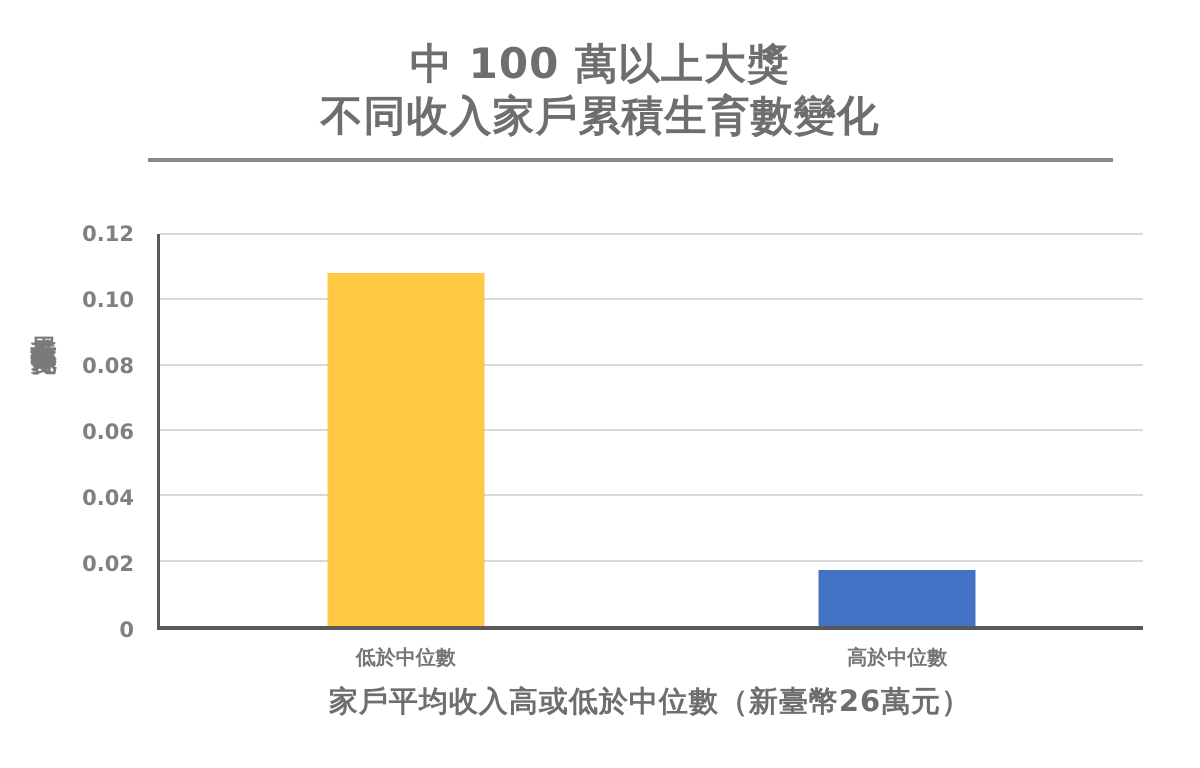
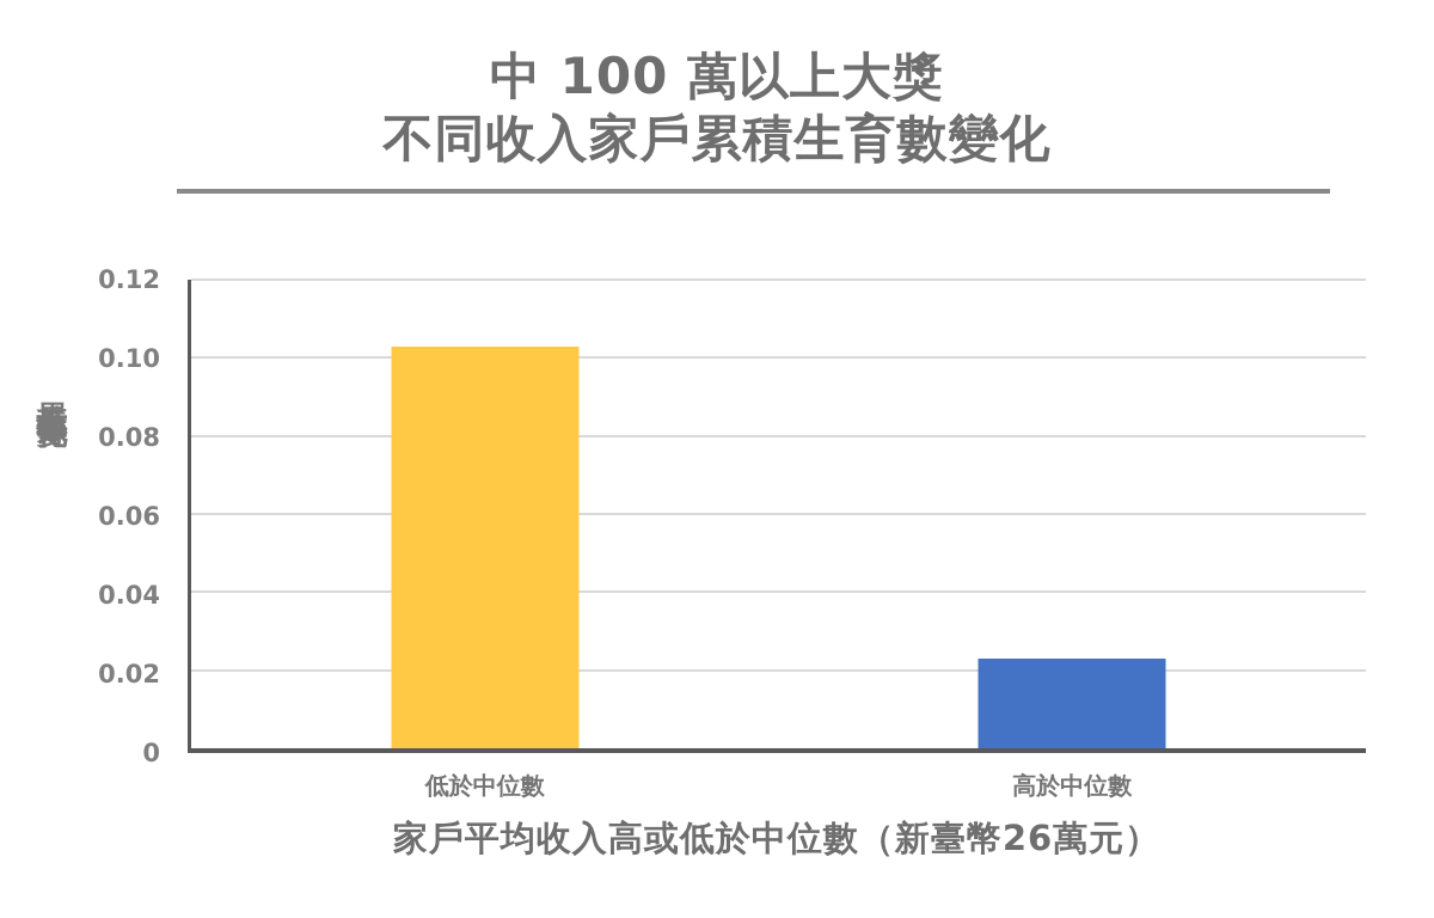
低於中位數: 0.108 -> 0.103
高於中位數: 0.017 -> 0.023
